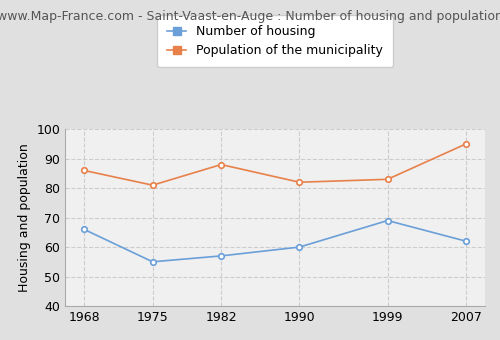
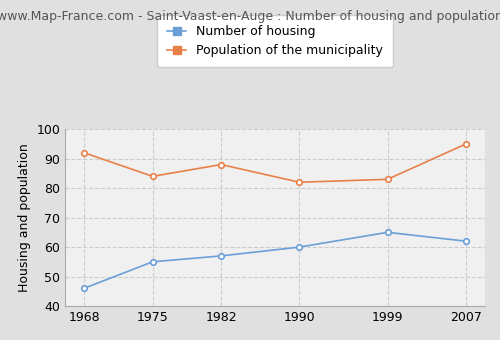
Number of housing/1968: 66 -> 46
Population of the municipality/1968: 86 -> 92
Population of the municipality/1975: 81 -> 84
Number of housing/1999: 69 -> 65
